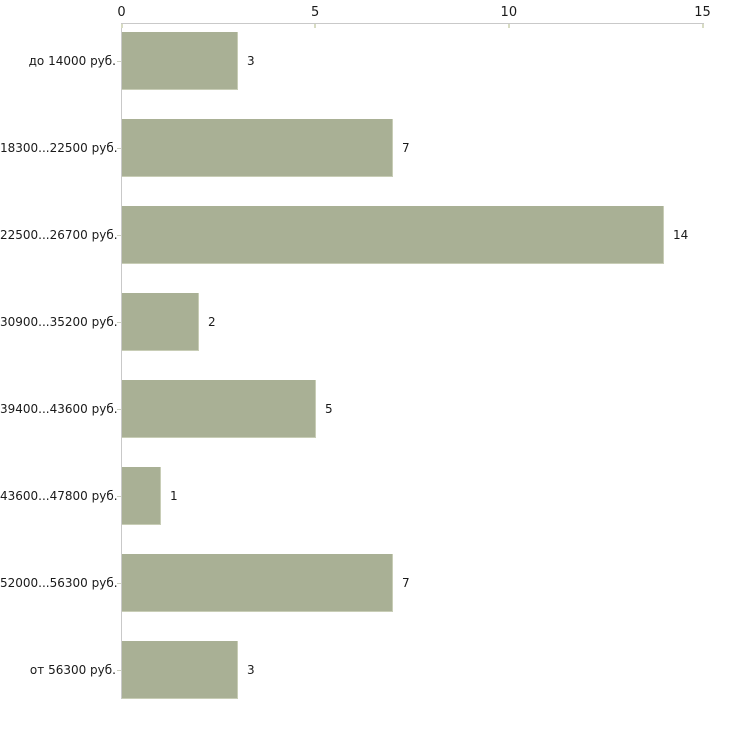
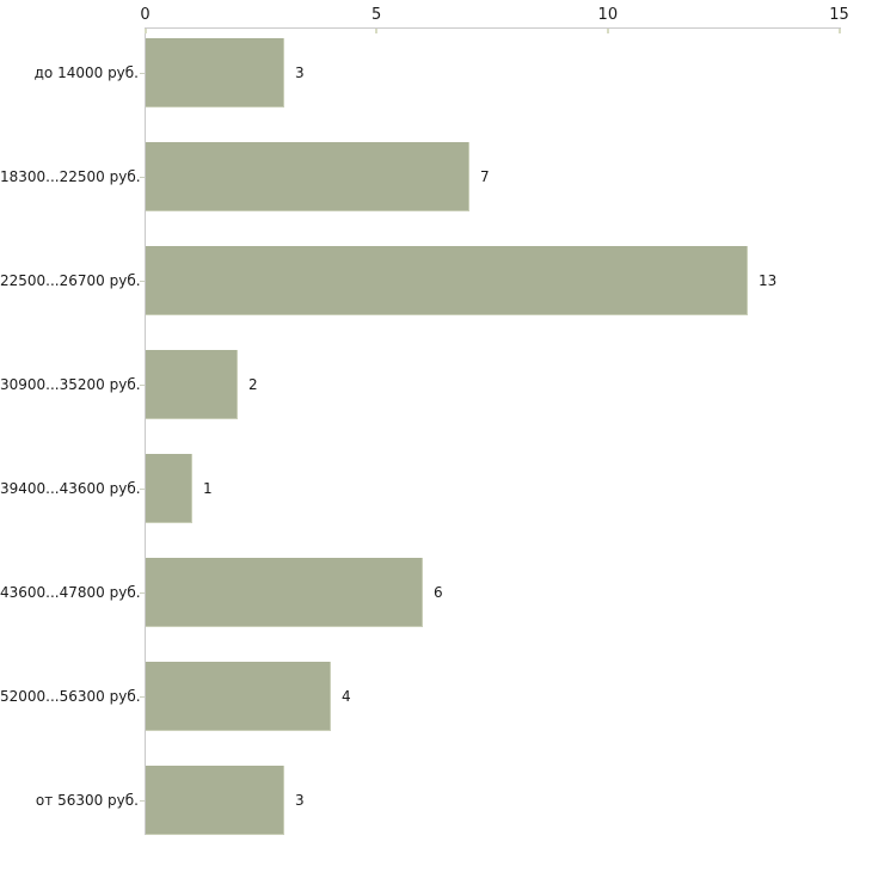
22500...26700 руб.: 14 -> 13
39400...43600 руб.: 5 -> 1
43600...47800 руб.: 1 -> 6
52000...56300 руб.: 7 -> 4
